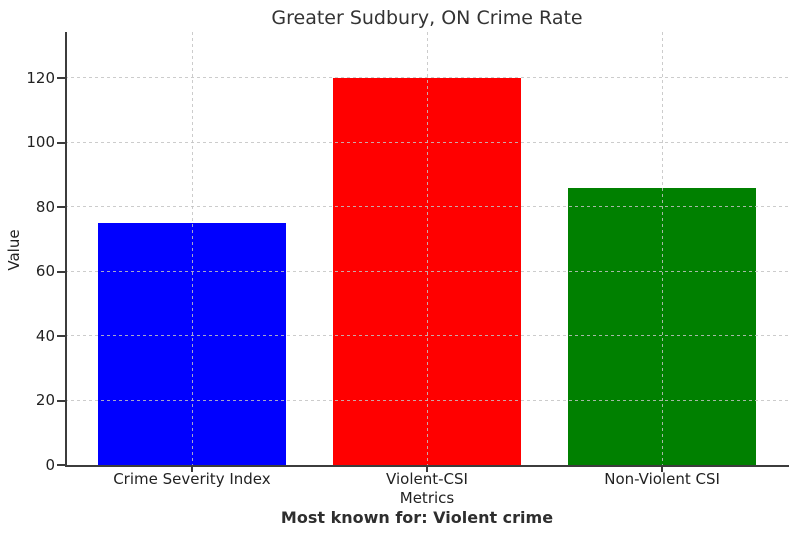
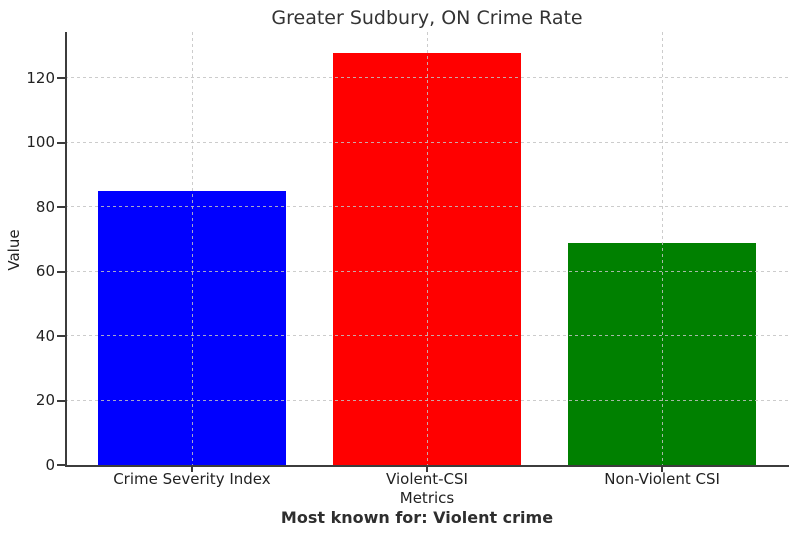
Crime Severity Index: 75 -> 85
Violent-CSI: 120 -> 128
Non-Violent CSI: 86 -> 69
